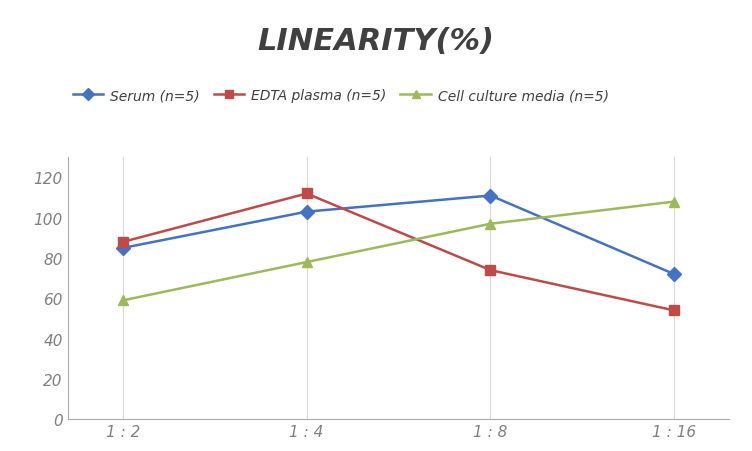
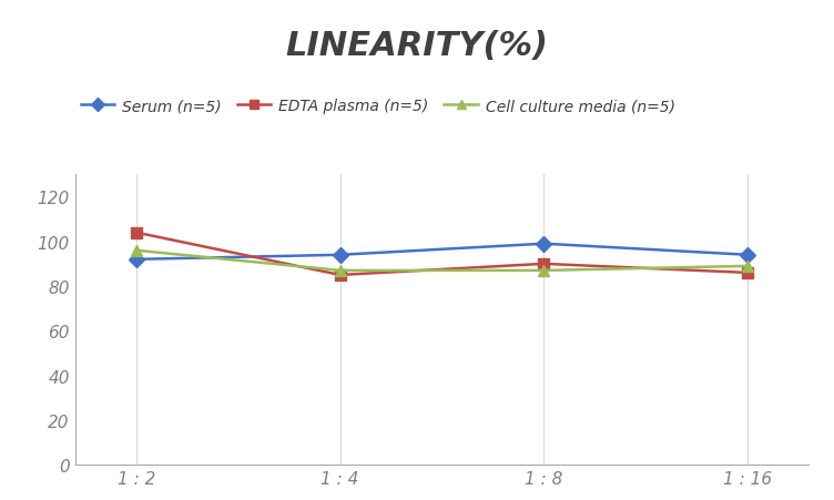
Serum (n=5)/1 : 2: 85 -> 92
EDTA plasma (n=5)/1 : 2: 88 -> 104
Cell culture media (n=5)/1 : 2: 59 -> 96
Serum (n=5)/1 : 4: 103 -> 94
EDTA plasma (n=5)/1 : 4: 112 -> 85
Cell culture media (n=5)/1 : 4: 78 -> 87
Serum (n=5)/1 : 8: 111 -> 99
EDTA plasma (n=5)/1 : 8: 74 -> 90
Cell culture media (n=5)/1 : 8: 97 -> 87
Serum (n=5)/1 : 16: 72 -> 94
EDTA plasma (n=5)/1 : 16: 54 -> 86
Cell culture media (n=5)/1 : 16: 108 -> 89
